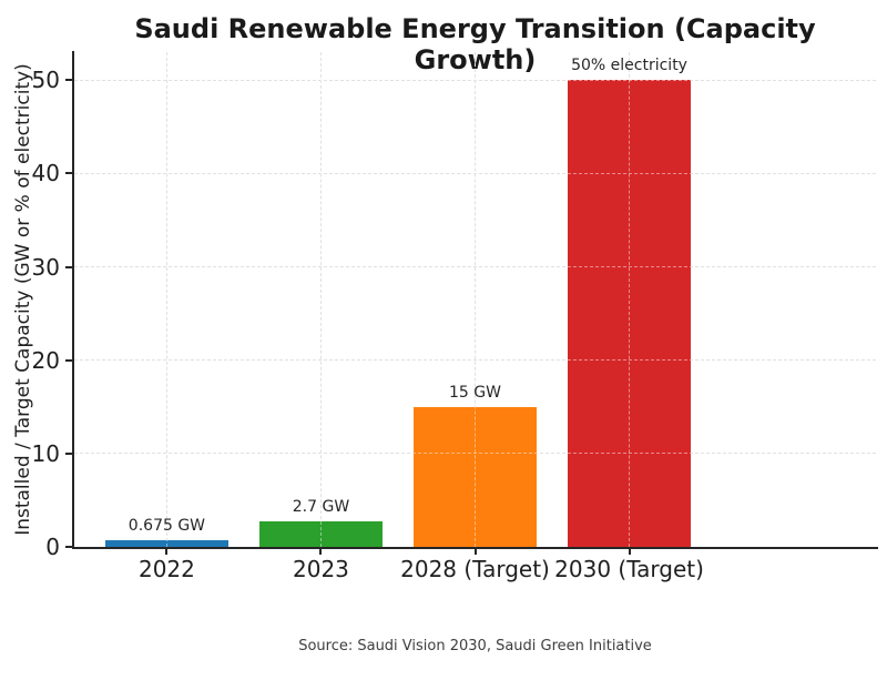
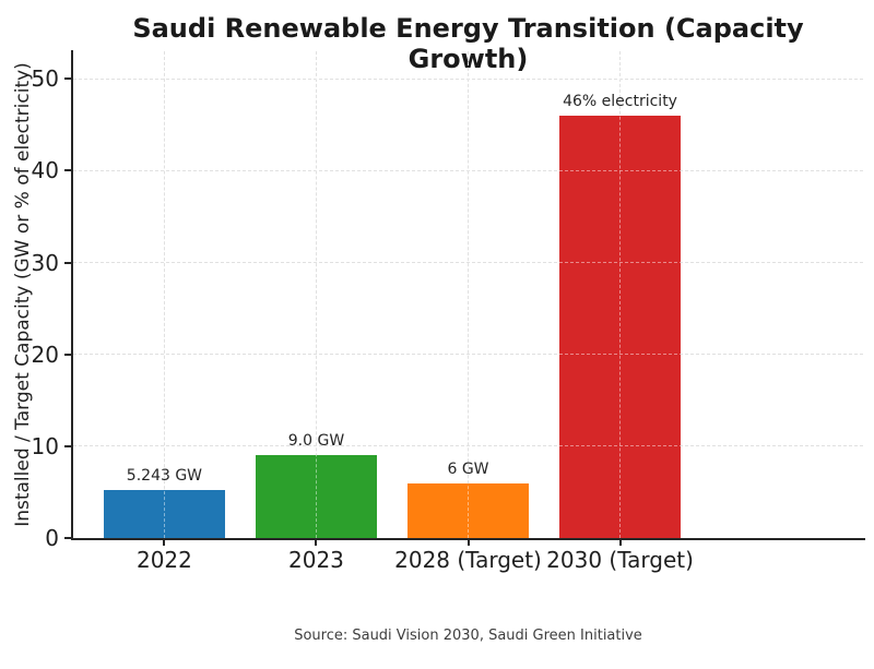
2022: 0.675 -> 5.243
2023: 2.7 -> 9.0
2028 (Target): 15 -> 6
2030 (Target): 50% -> 46%
